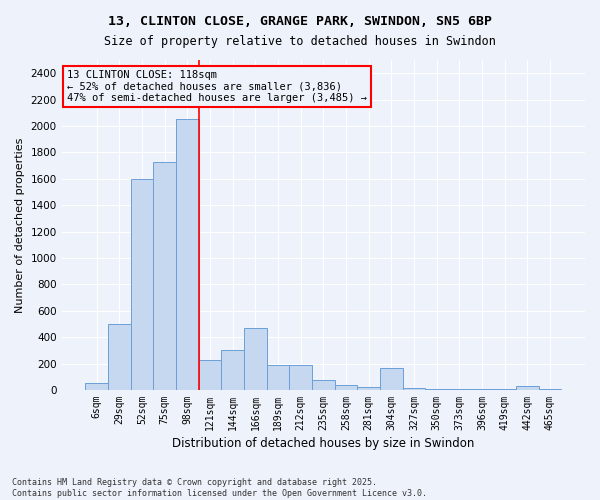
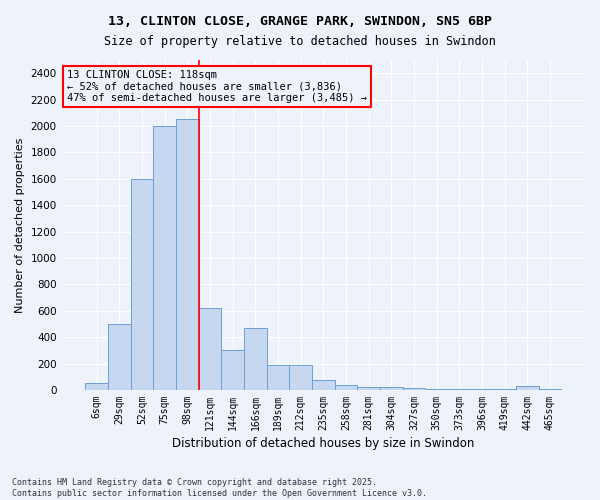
75sqm: 1730 -> 2000
121sqm: 230 -> 620
304sqm: 170 -> 20
